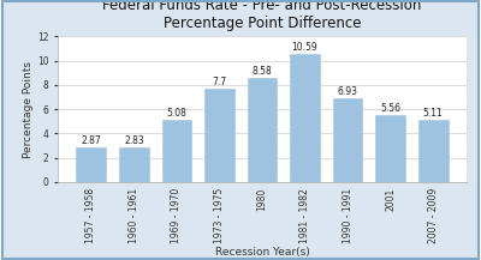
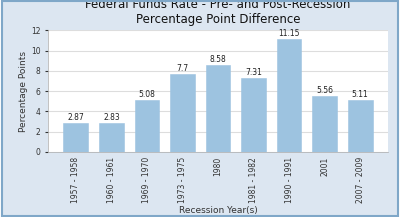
1981 - 1982: 10.59 -> 7.31
1990 - 1991: 6.93 -> 11.15
